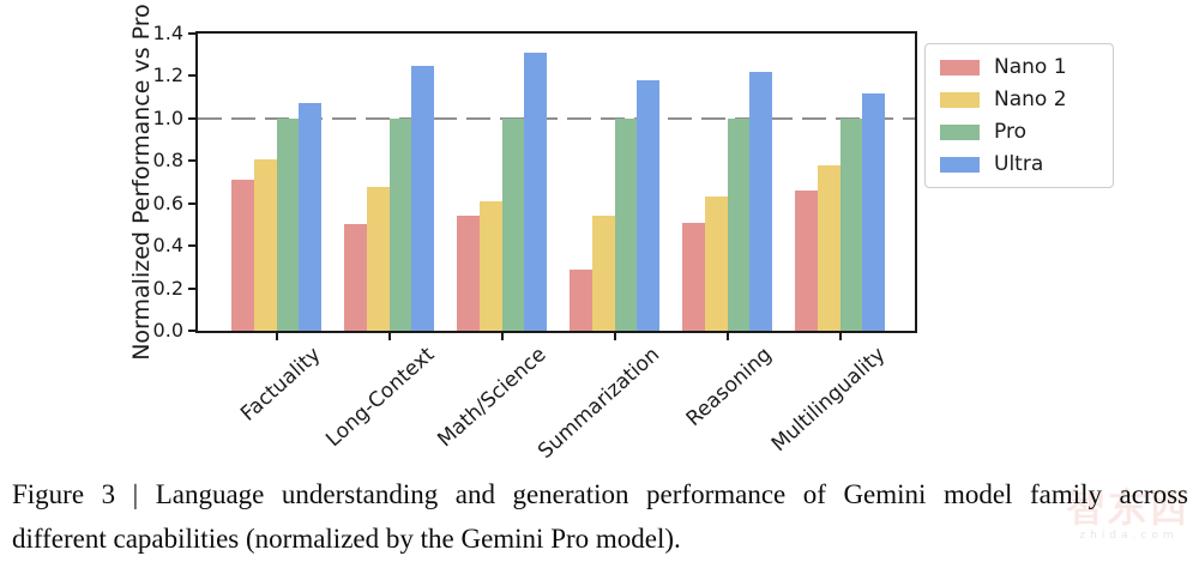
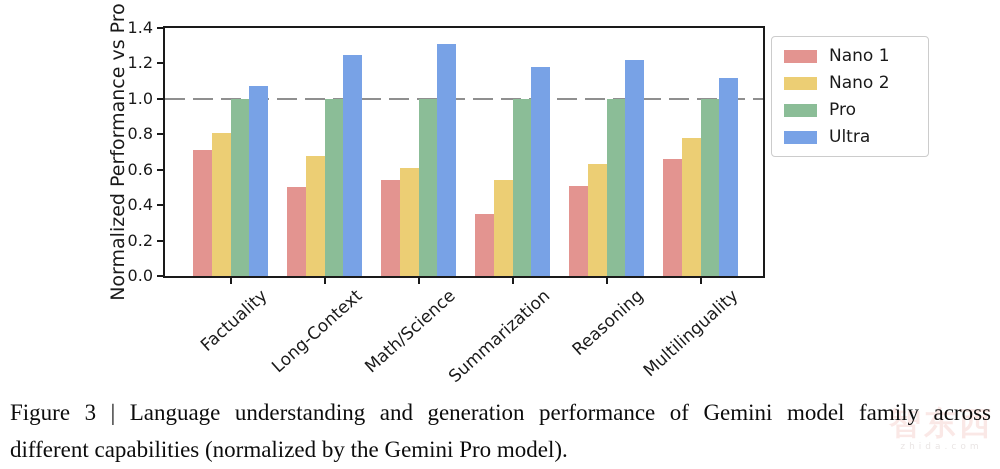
Nano 1/Summarization: 0.29 -> 0.35
